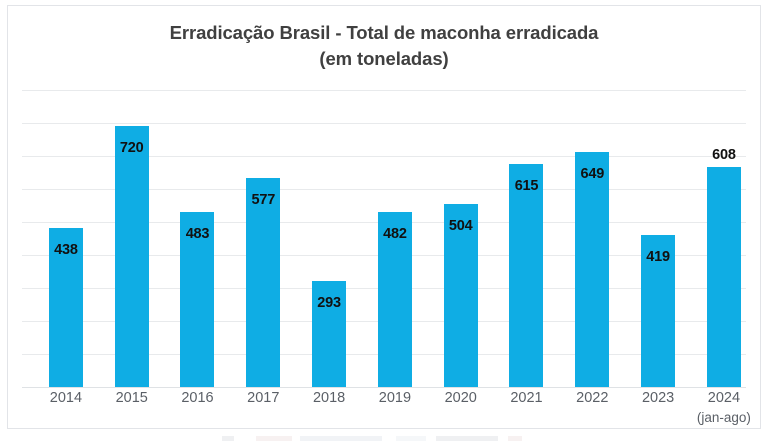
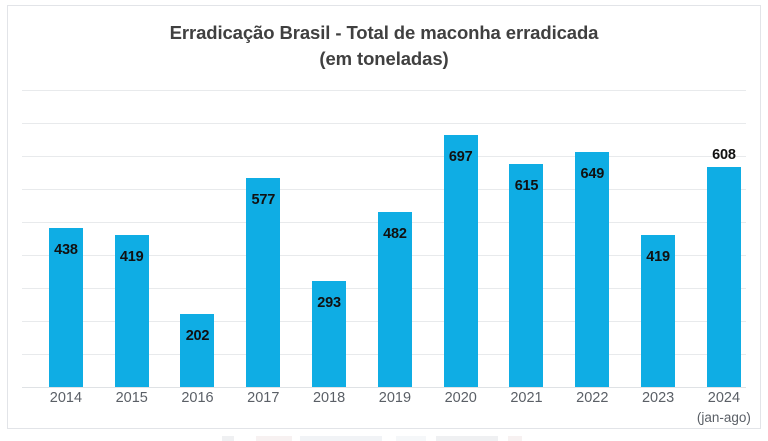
2015: 720 -> 419
2016: 483 -> 202
2020: 504 -> 697
